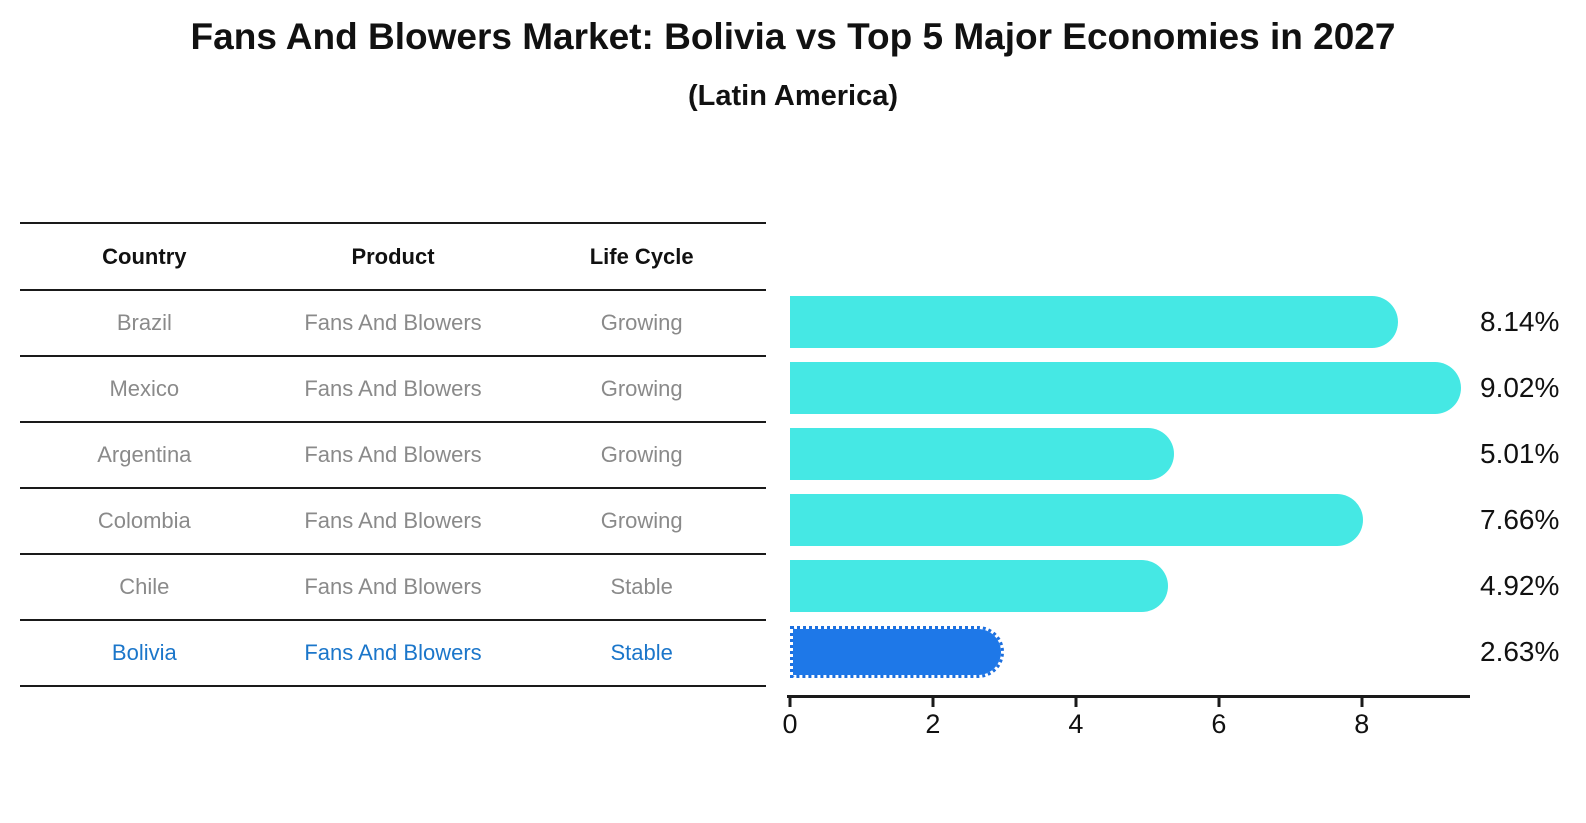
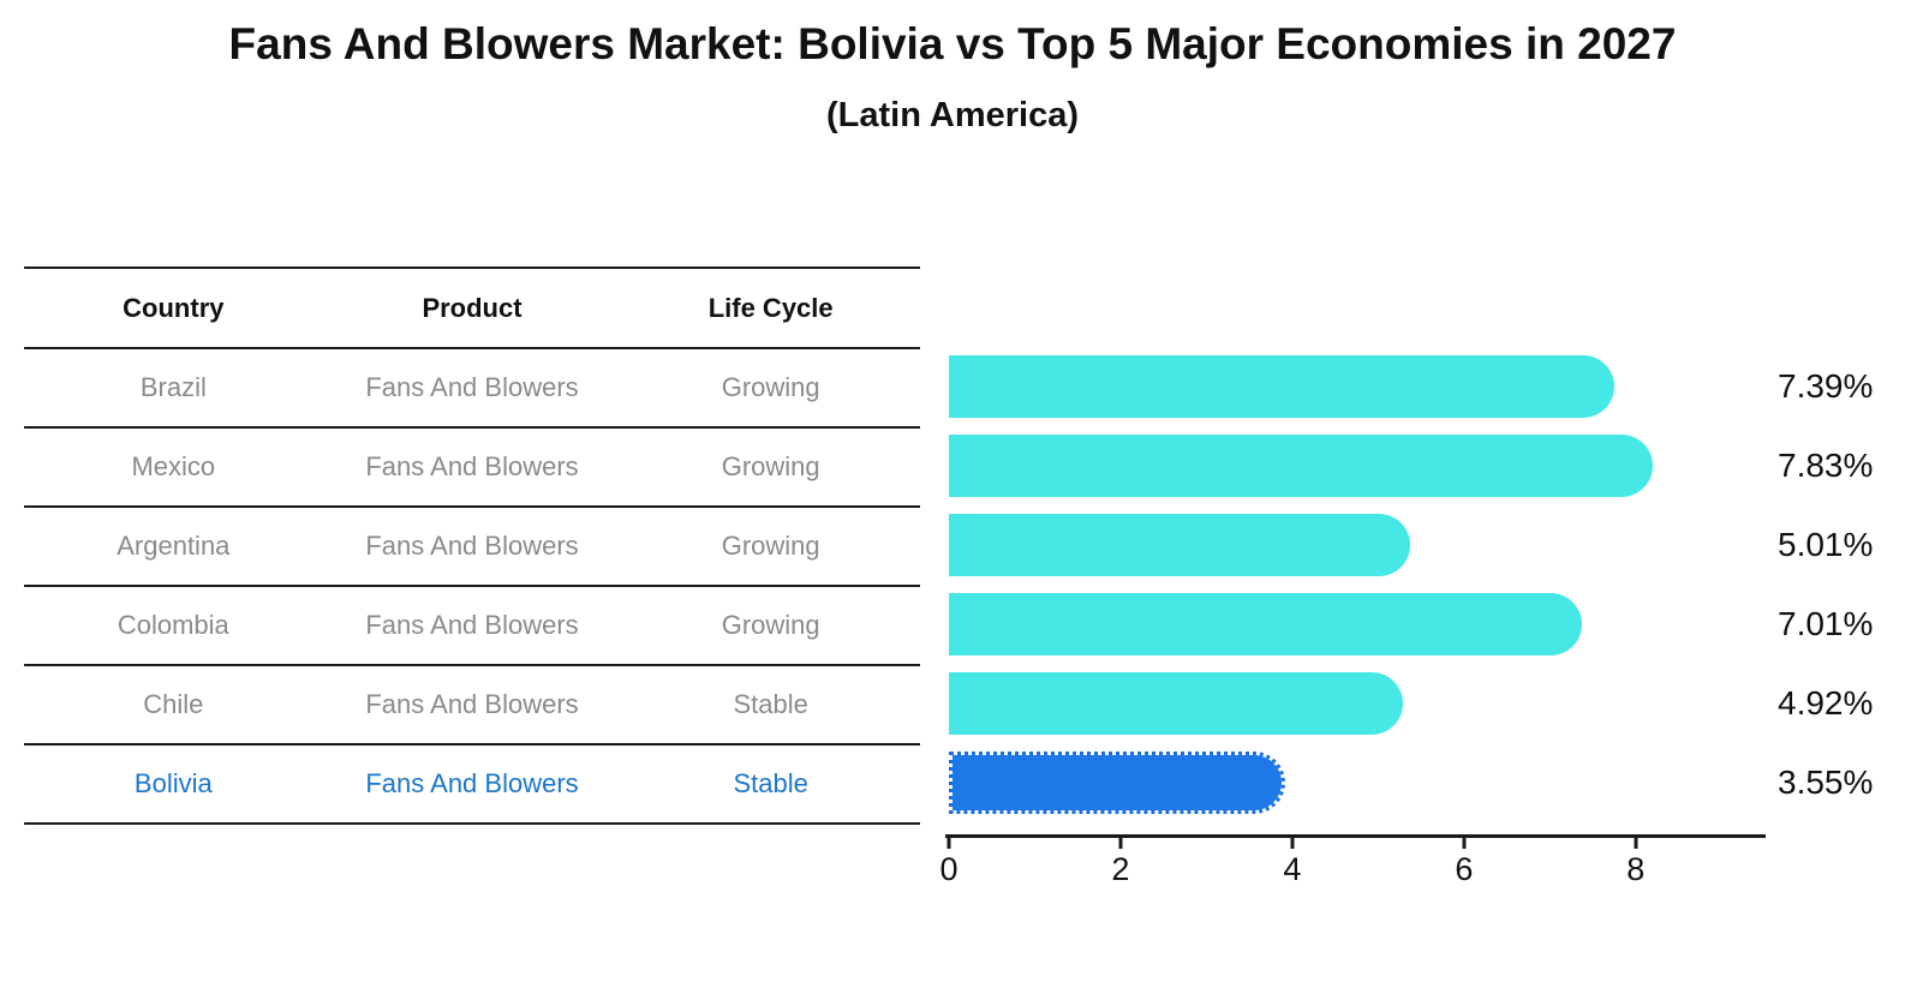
Brazil: 8.14% -> 7.39%
Mexico: 9.02% -> 7.83%
Colombia: 7.66% -> 7.01%
Bolivia: 2.63% -> 3.55%
